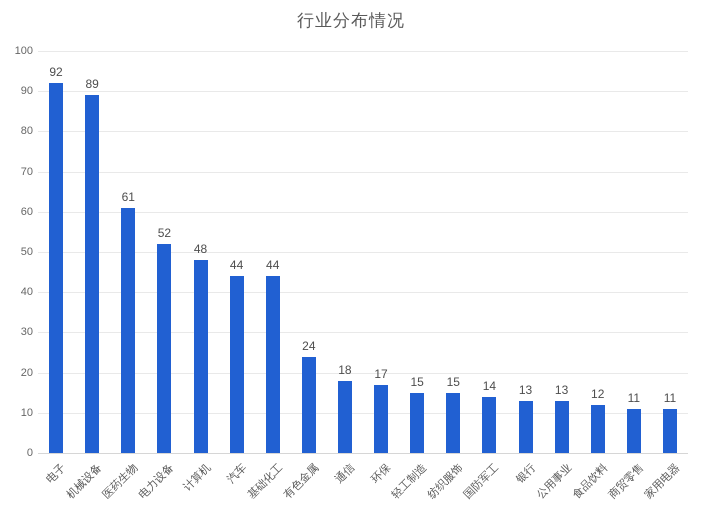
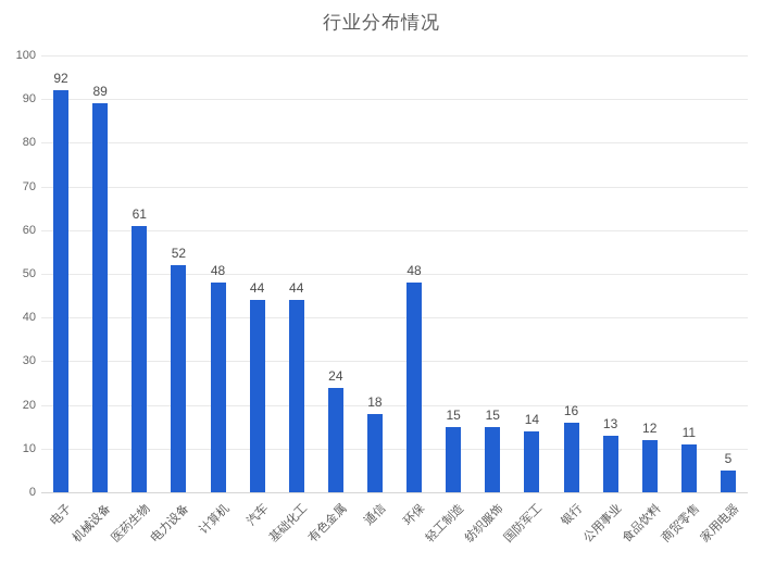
环保: 17 -> 48
银行: 13 -> 16
家用电器: 11 -> 5
